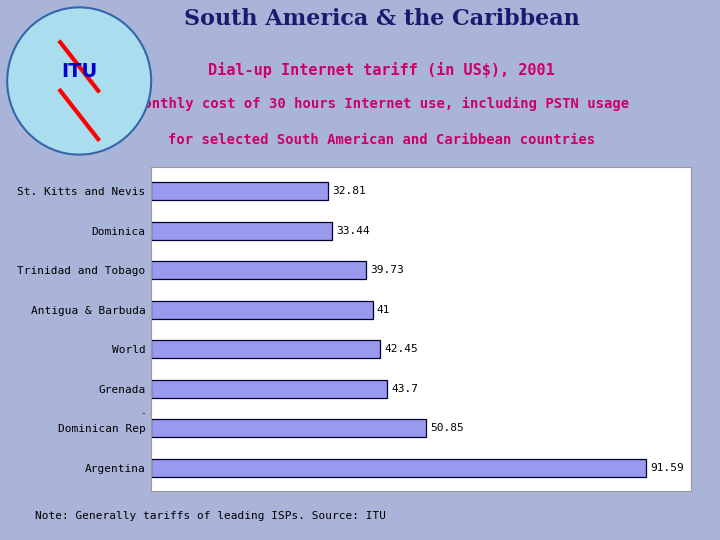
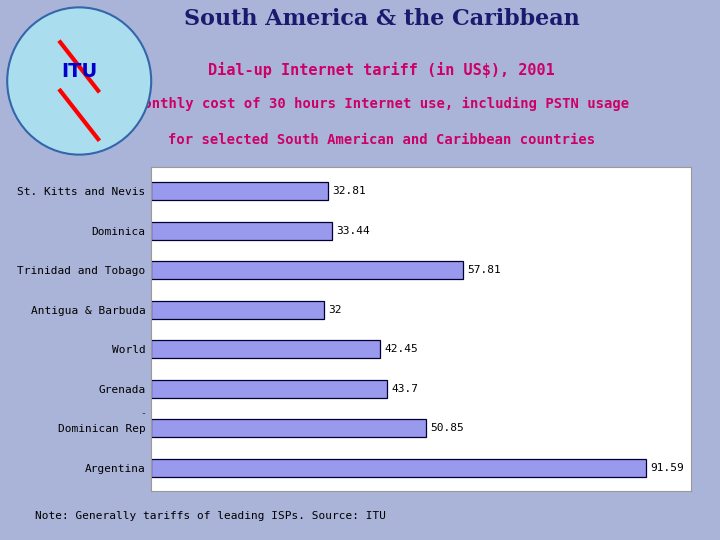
Trinidad and Tobago: 39.73 -> 57.81
Antigua & Barbuda: 41 -> 32
